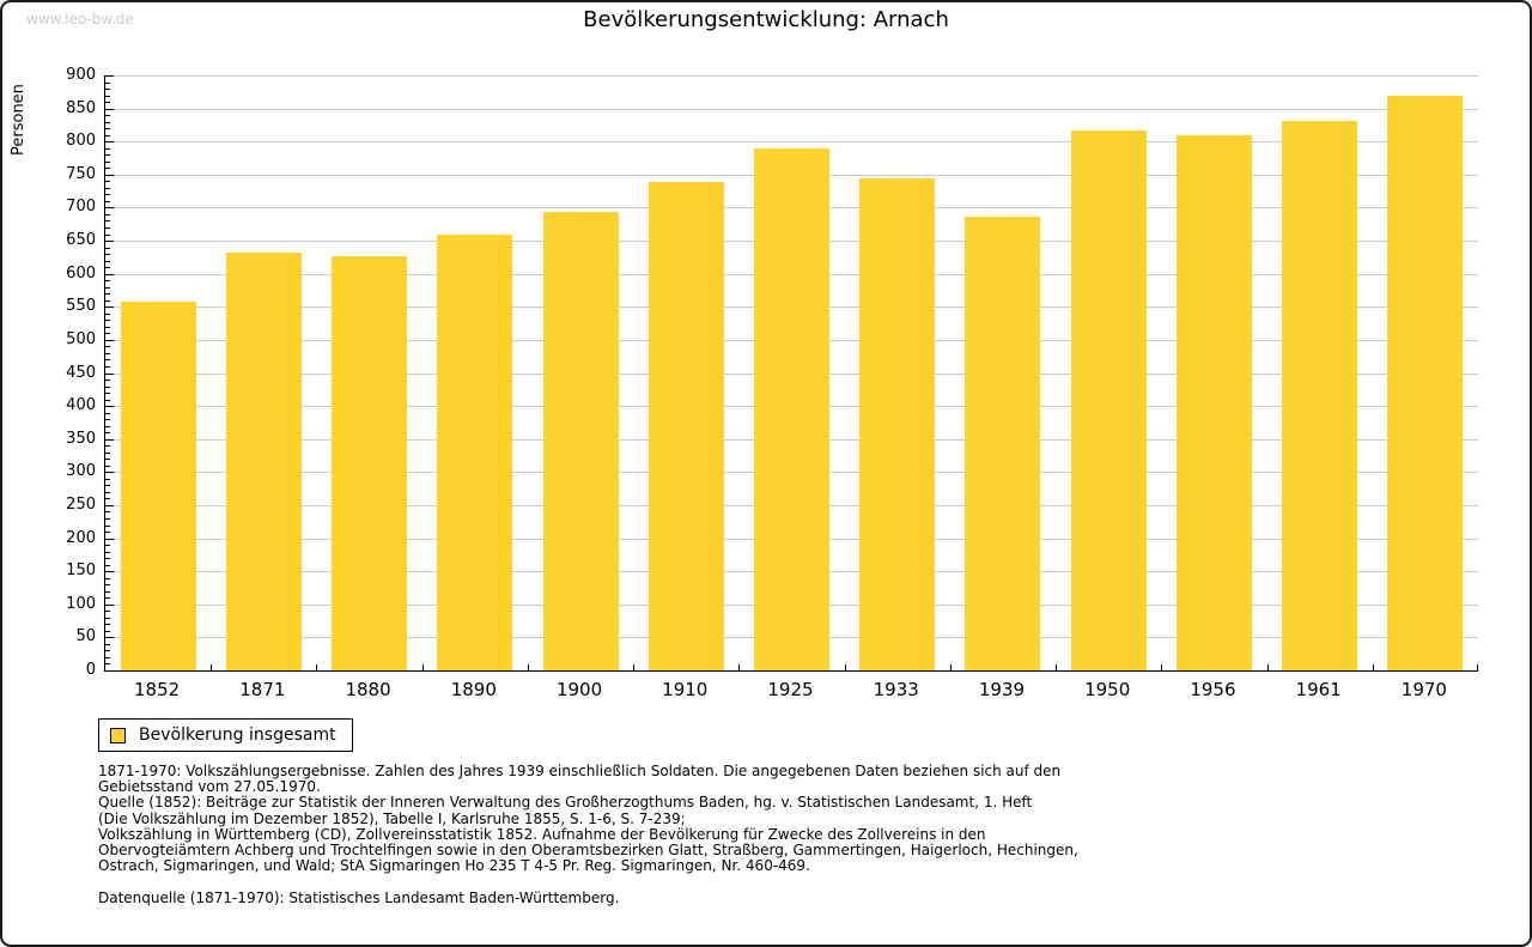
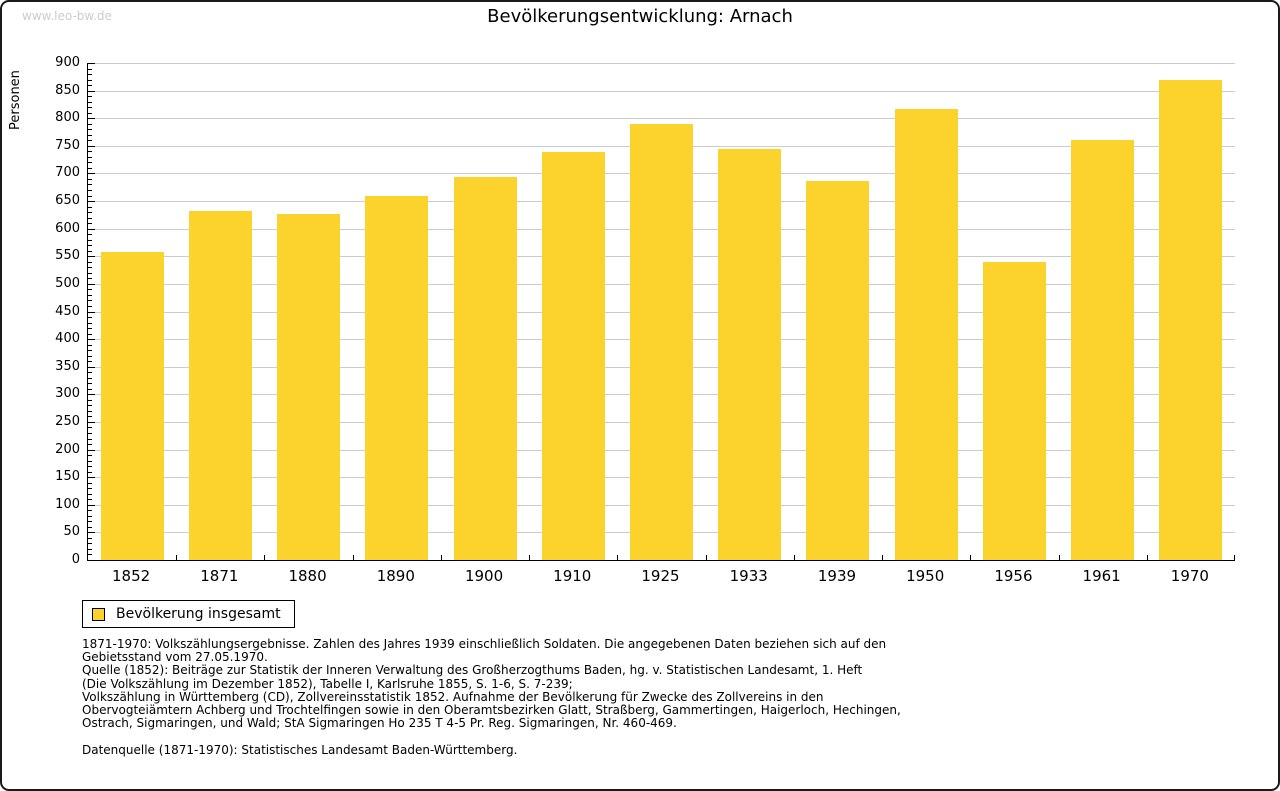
1956: 810 -> 540
1961: 830 -> 760
